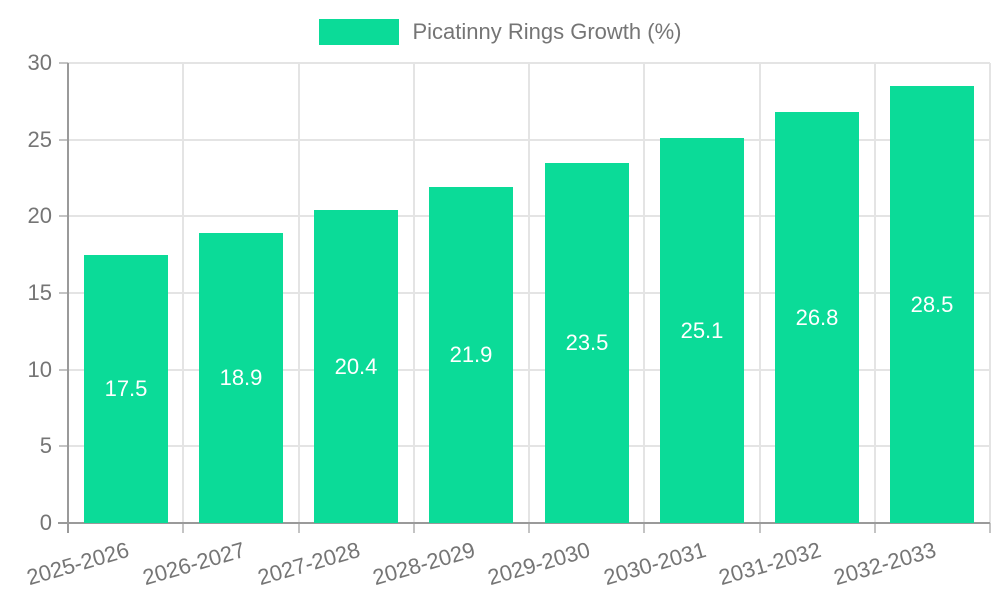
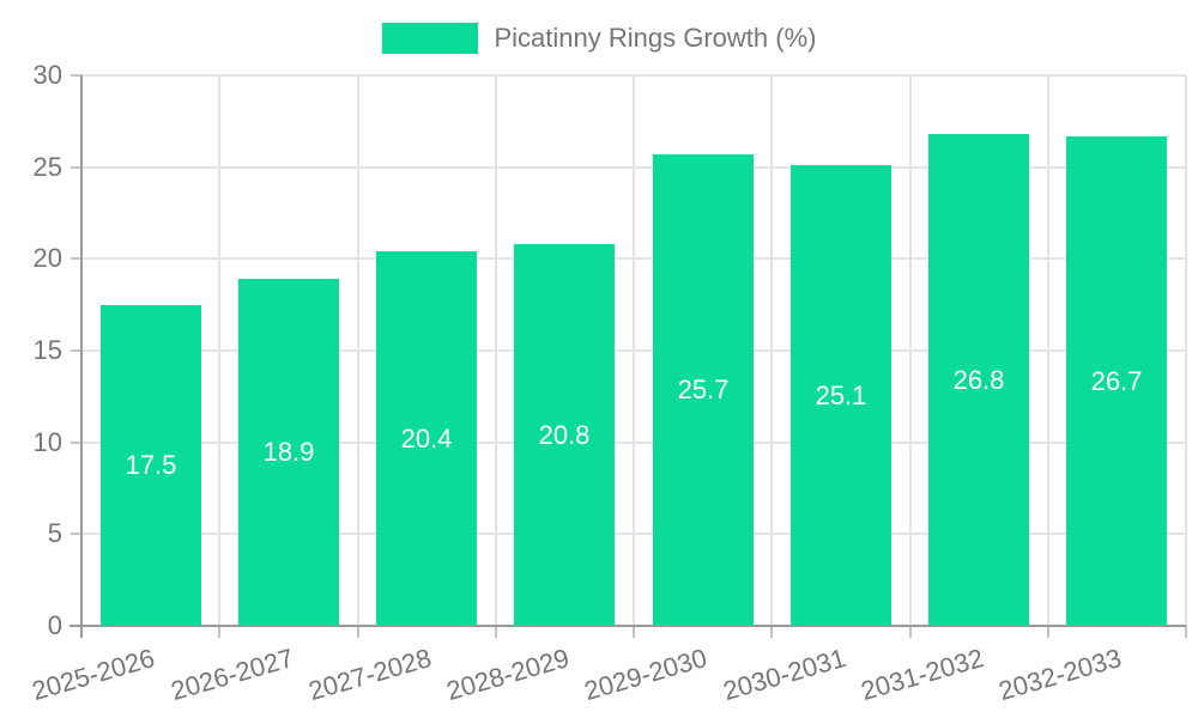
2028-2029: 21.9 -> 20.8
2029-2030: 23.5 -> 25.7
2032-2033: 28.5 -> 26.7
